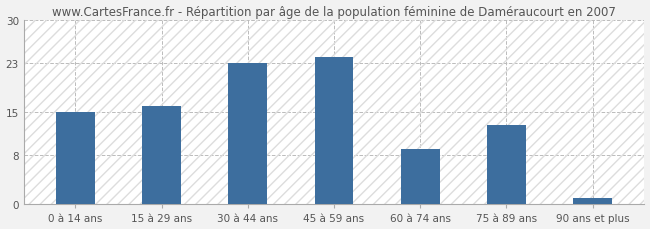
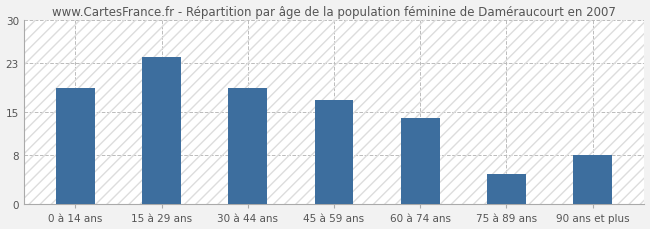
0 à 14 ans: 15 -> 19
15 à 29 ans: 16 -> 24
30 à 44 ans: 23 -> 19
45 à 59 ans: 24 -> 17
60 à 74 ans: 9 -> 14
75 à 89 ans: 13 -> 5
90 ans et plus: 1 -> 8
